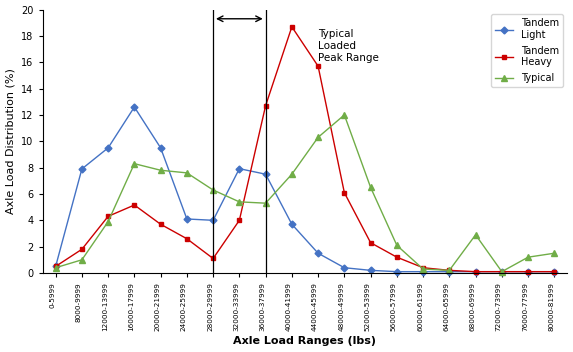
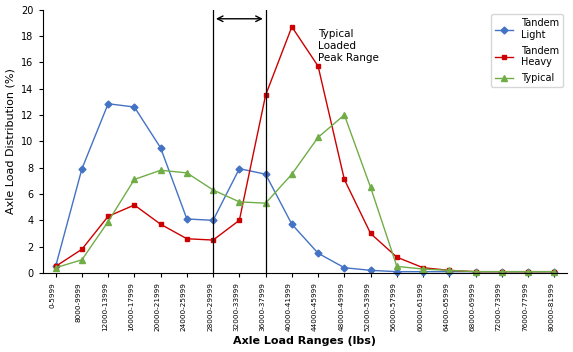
Tandem Light/12000-13999: 9.5 -> 12.8
Typical/16000-17999: 8.3 -> 7.1
Tandem Heavy/28000-29999: 1.1 -> 2.5
Tandem Heavy/36000-37999: 12.7 -> 13.5
Tandem Heavy/48000-49999: 6.1 -> 7.1
Tandem Heavy/52000-53999: 2.3 -> 3.0
Typical/56000-57999: 2.1 -> 0.5
Typical/68000-69999: 2.9 -> 0.1
Typical/76000-77999: 1.2 -> 0.1
Typical/80000-81999: 1.5 -> 0.1
